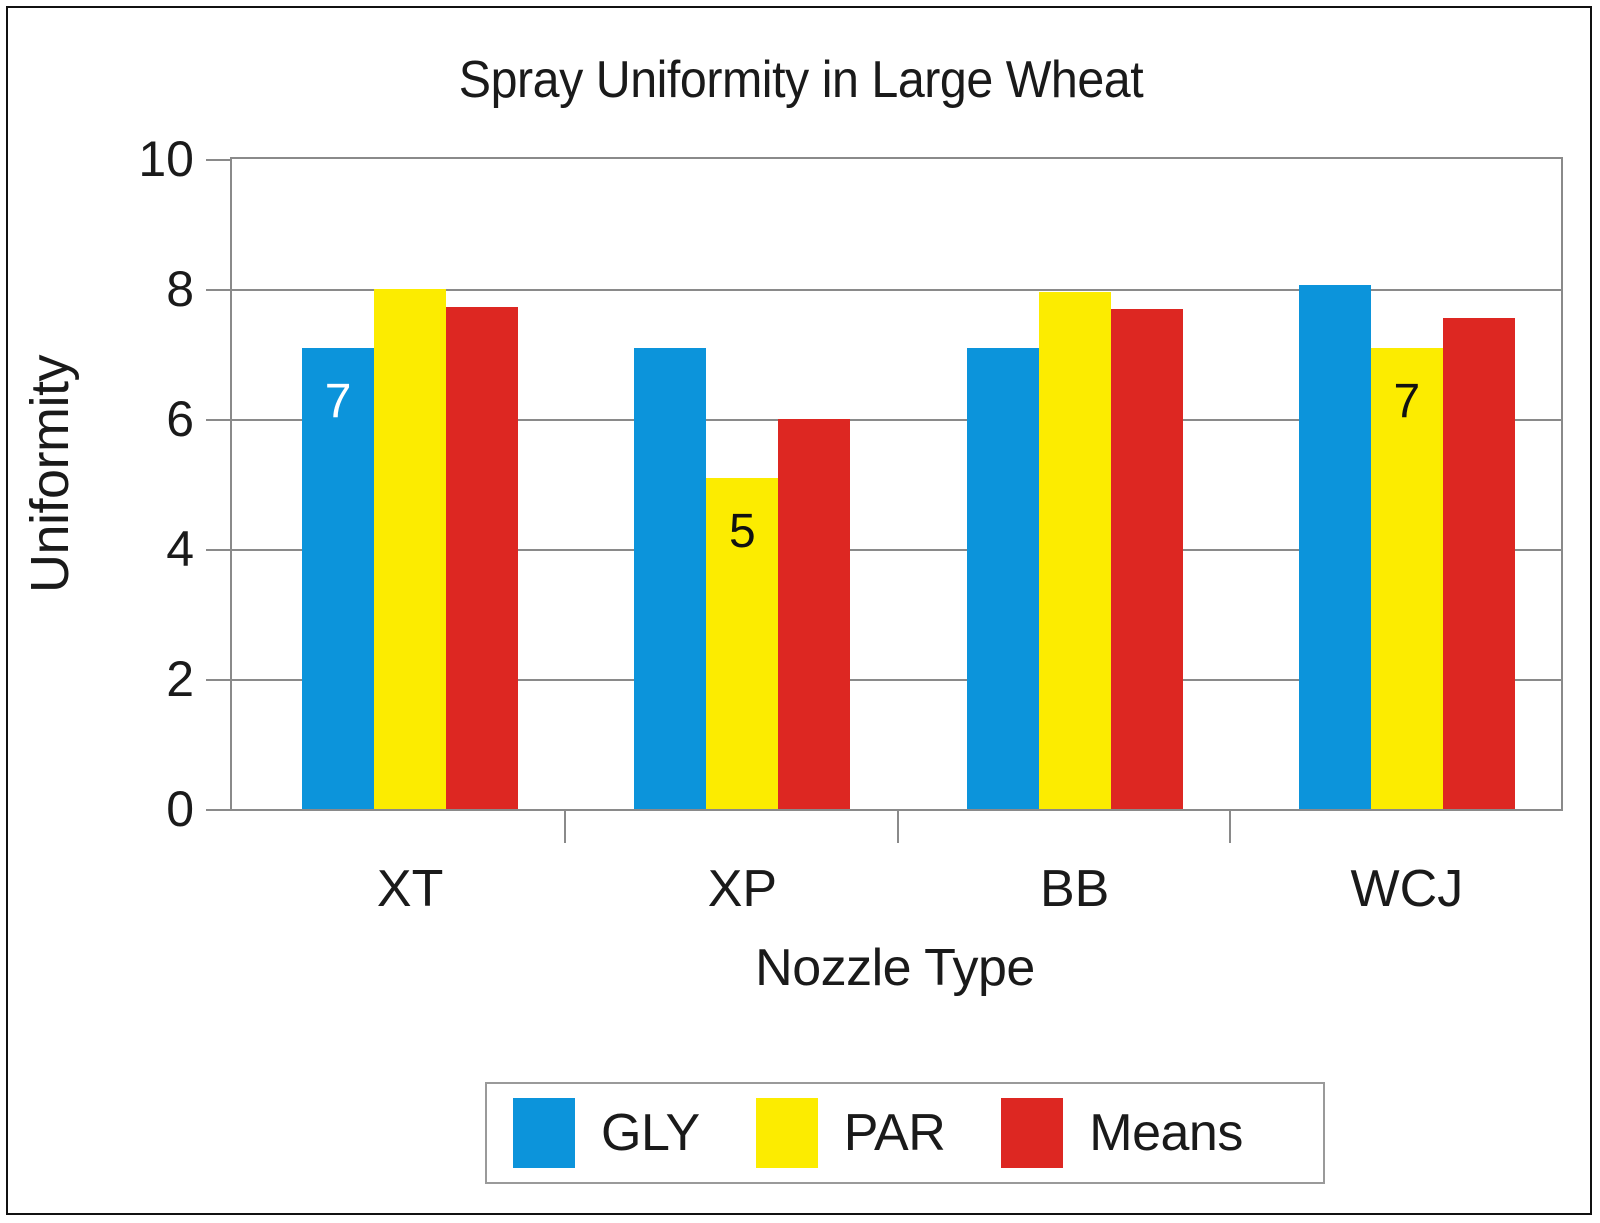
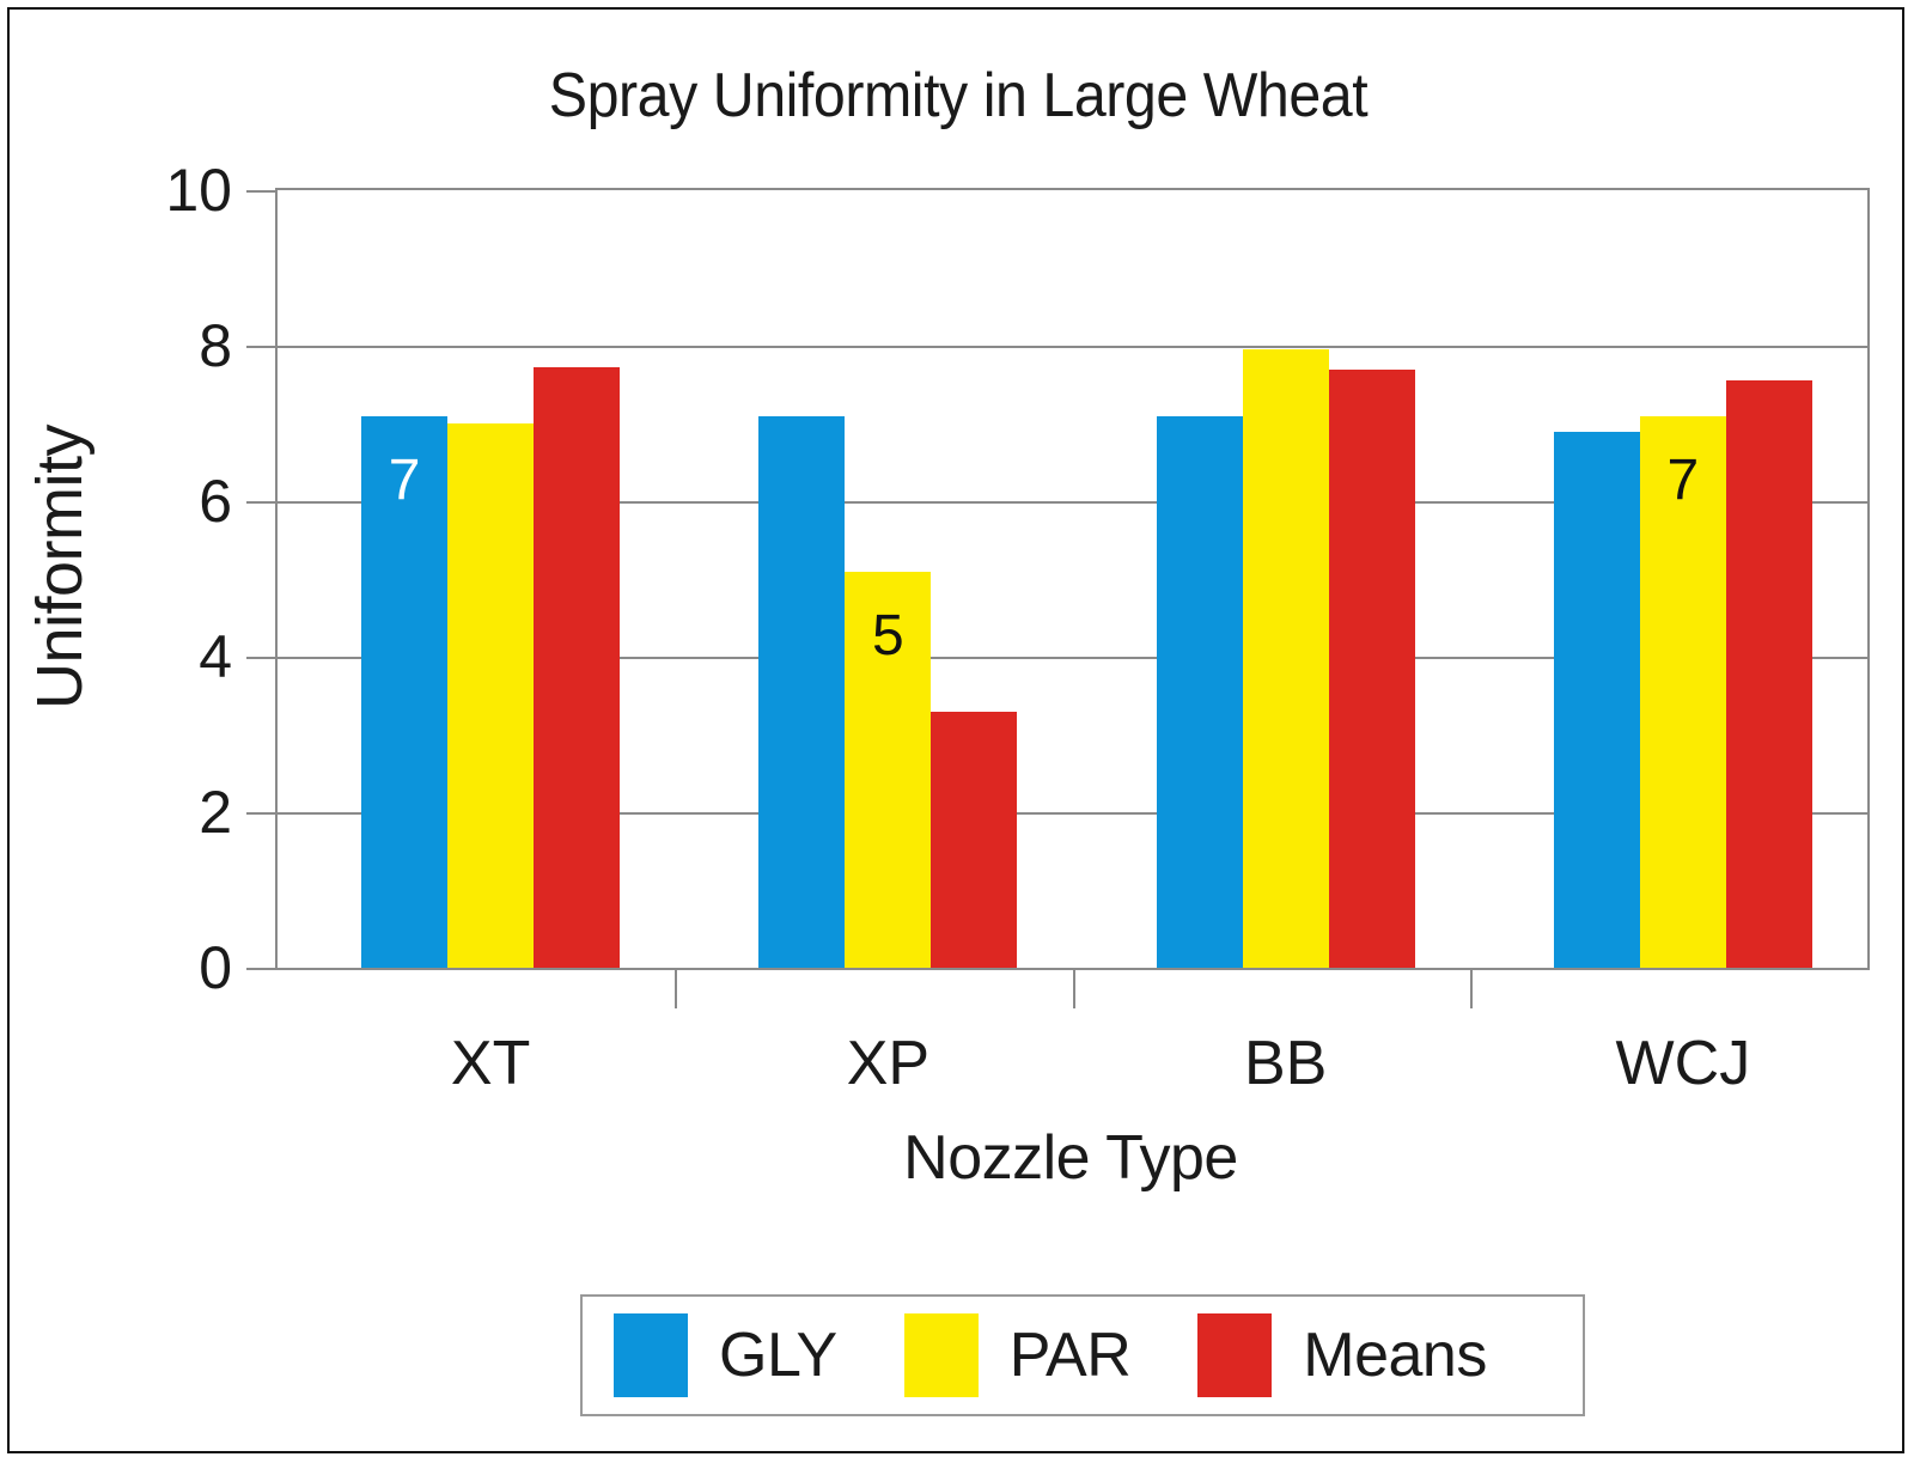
PAR/XT: 8.0 -> 7.0
Means/XP: 6.0 -> 3.3
GLY/WCJ: 8.1 -> 6.9
